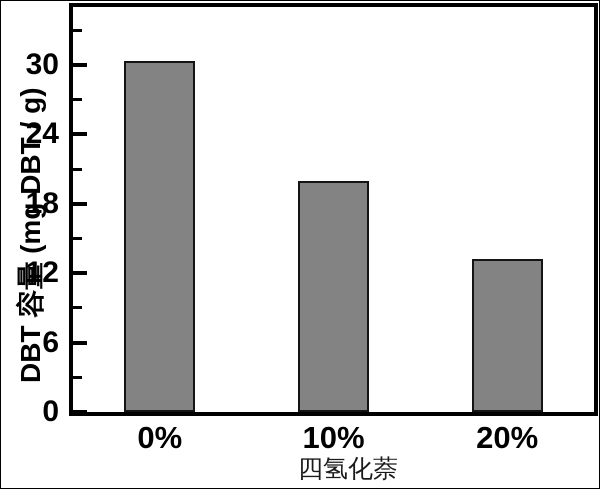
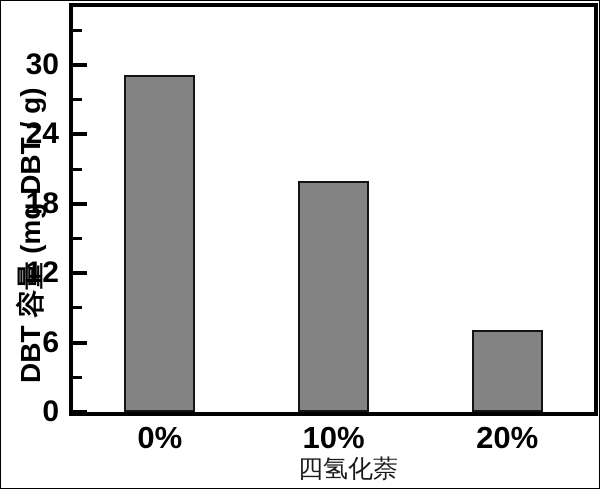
0%: 30.3 -> 29.1
20%: 13.2 -> 7.1
